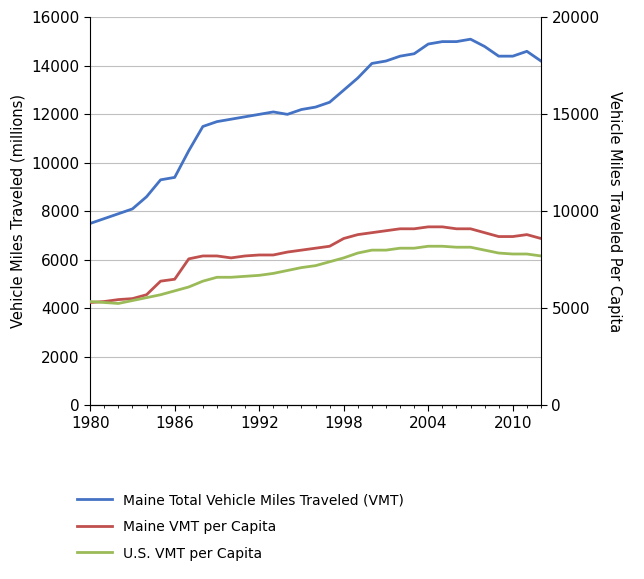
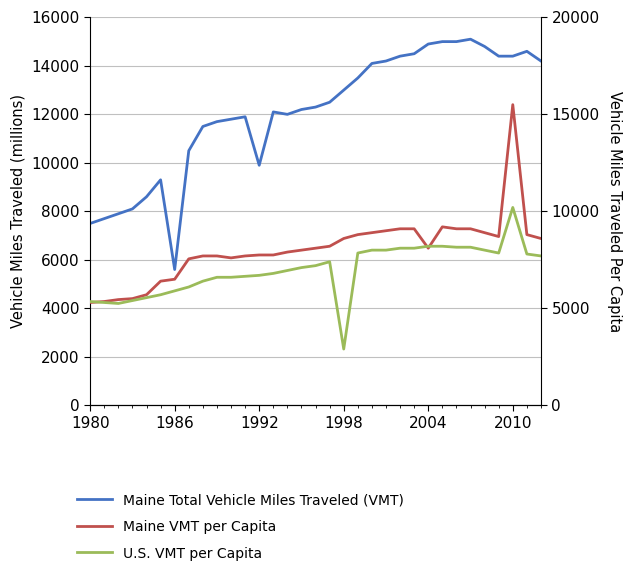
Maine Total Vehicle Miles Traveled (VMT)/1986: 9400 -> 5600
Maine Total Vehicle Miles Traveled (VMT)/1992: 12000 -> 9900
U.S. VMT per Capita/1998: 7600 -> 2900
Maine VMT per Capita/2004: 9200 -> 8100
Maine VMT per Capita/2010: 8700 -> 15500
U.S. VMT per Capita/2010: 7800 -> 10200
